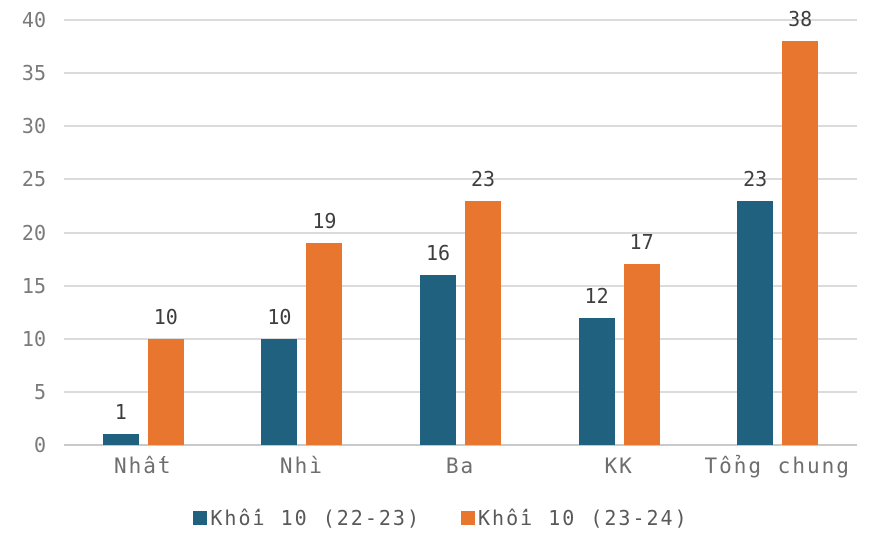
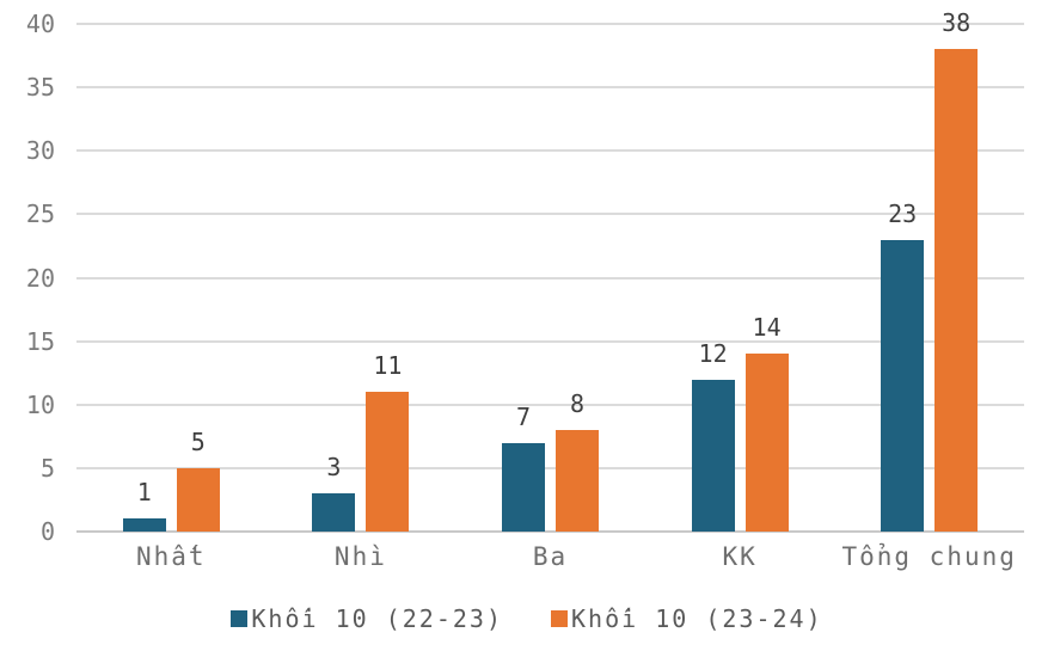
Khối 10 (23-24)/Nhất: 10 -> 5
Khối 10 (22-23)/Nhì: 10 -> 3
Khối 10 (23-24)/Nhì: 19 -> 11
Khối 10 (22-23)/Ba: 16 -> 7
Khối 10 (23-24)/Ba: 23 -> 8
Khối 10 (23-24)/KK: 17 -> 14
